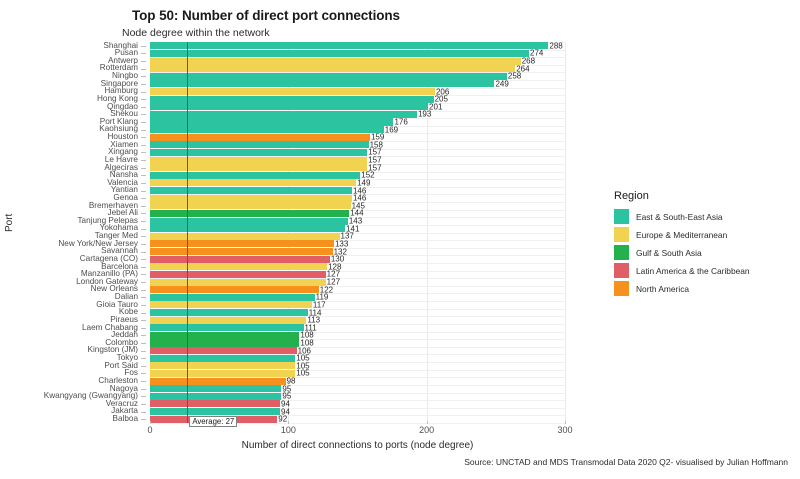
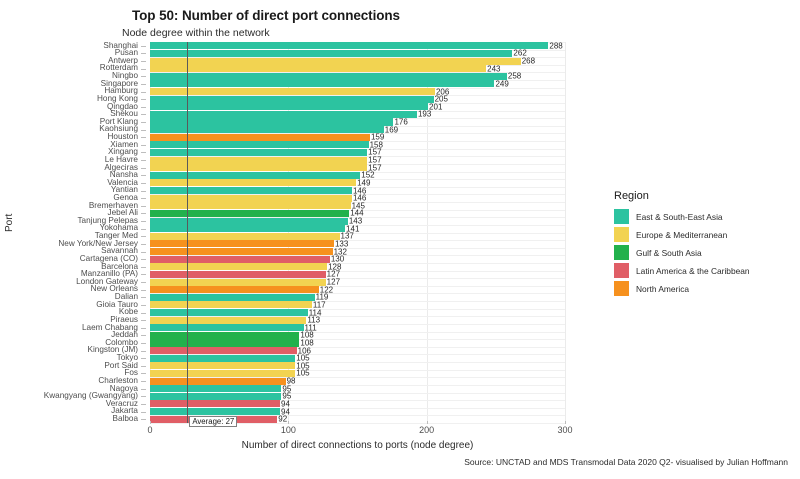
Pusan: 274 -> 262
Rotterdam: 264 -> 243
